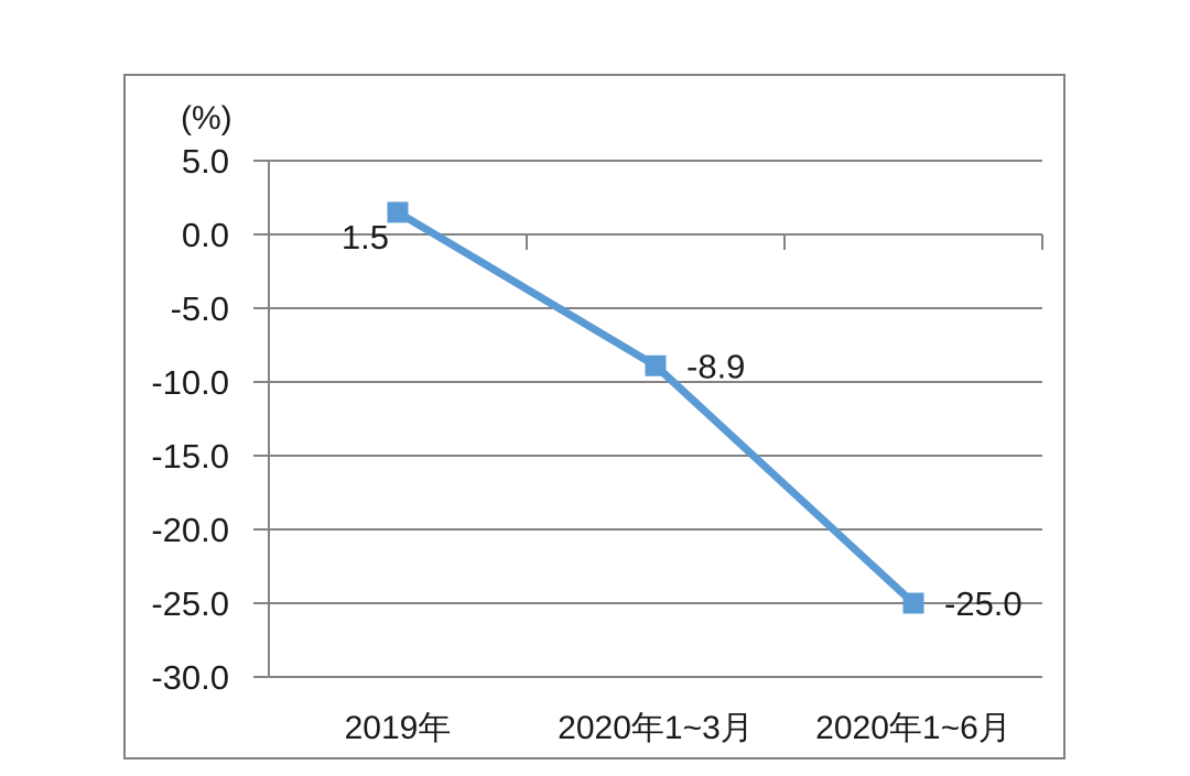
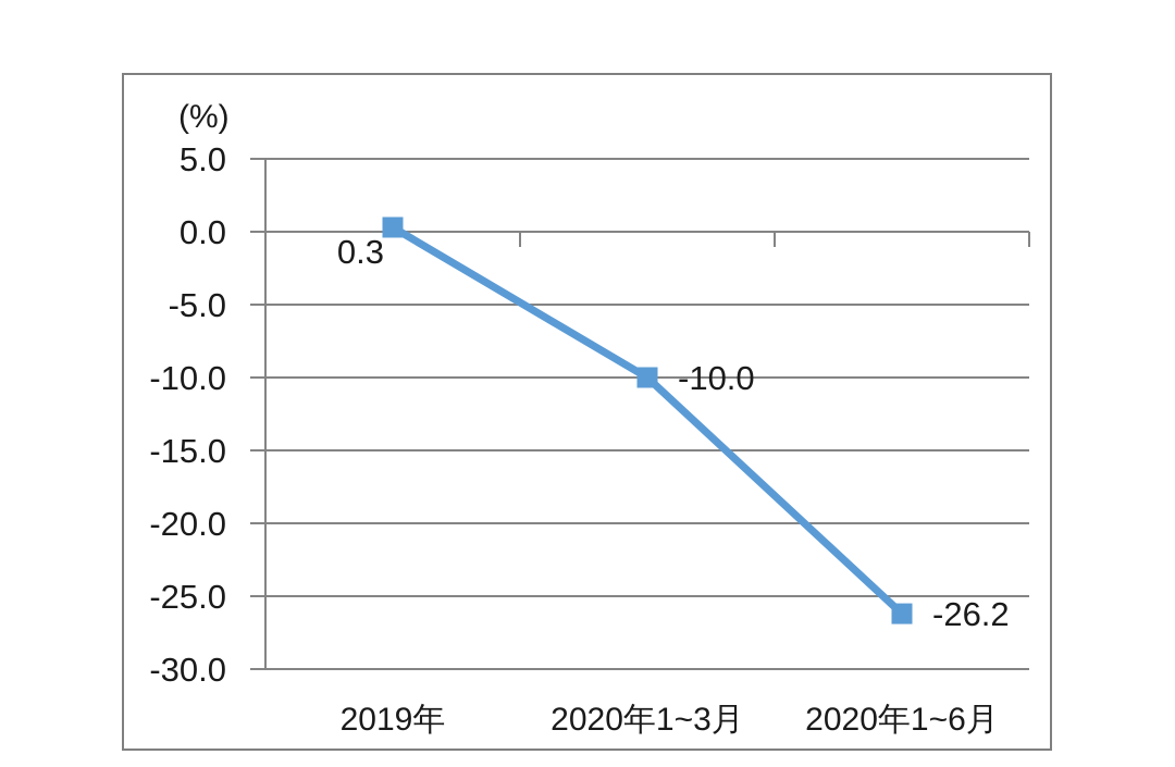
2019年: 1.5 -> 0.3
2020年1~3月: -8.9 -> -10.0
2020年1~6月: -25.0 -> -26.2
